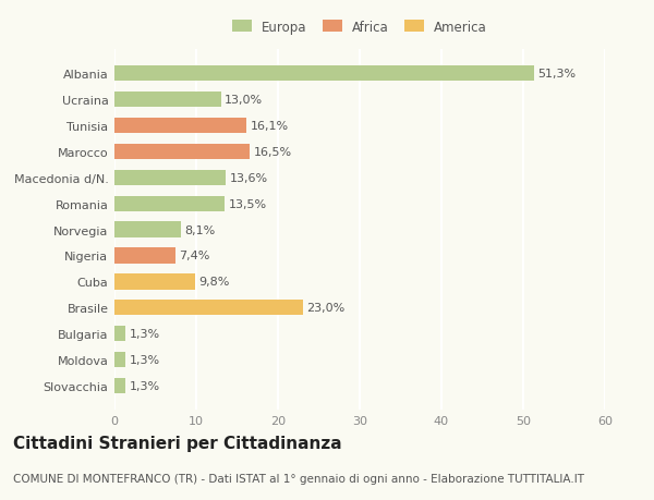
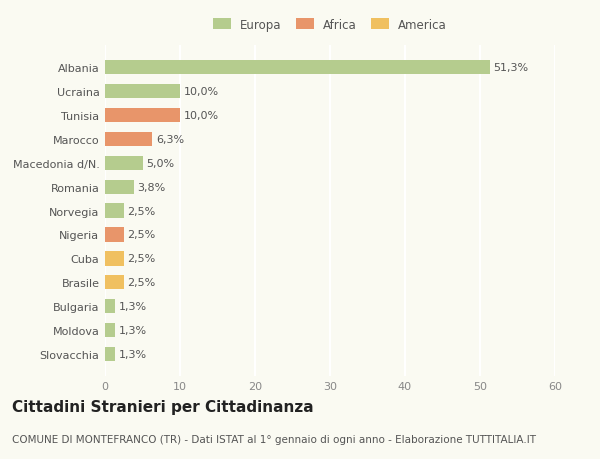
Ucraina: 13,0% -> 10,0%
Tunisia: 16,1% -> 10,0%
Marocco: 16,5% -> 6,3%
Macedonia d/N.: 13,6% -> 5,0%
Romania: 13,5% -> 3,8%
Norvegia: 8,1% -> 2,5%
Nigeria: 7,4% -> 2,5%
Cuba: 9,8% -> 2,5%
Brasile: 23,0% -> 2,5%
